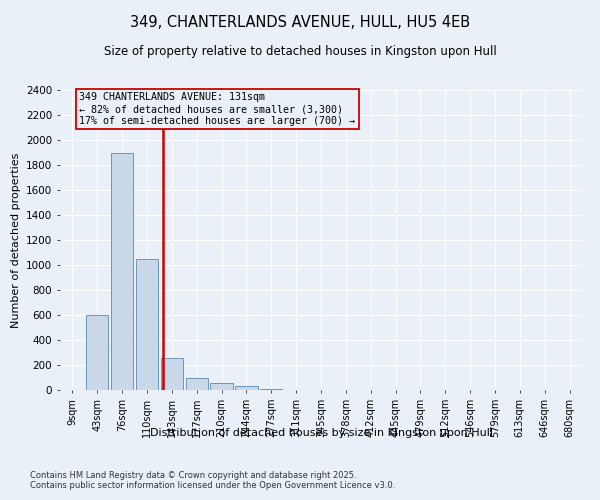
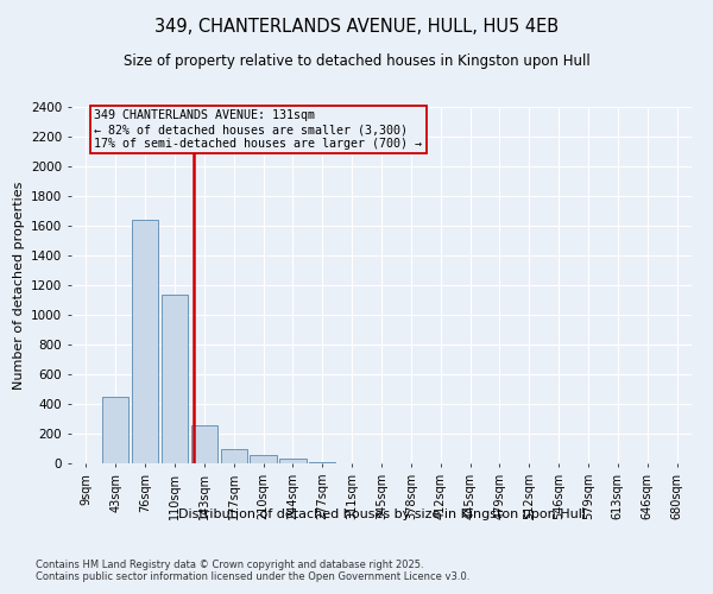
43sqm: 600 -> 450
76sqm: 1900 -> 1640
110sqm: 1050 -> 1140
